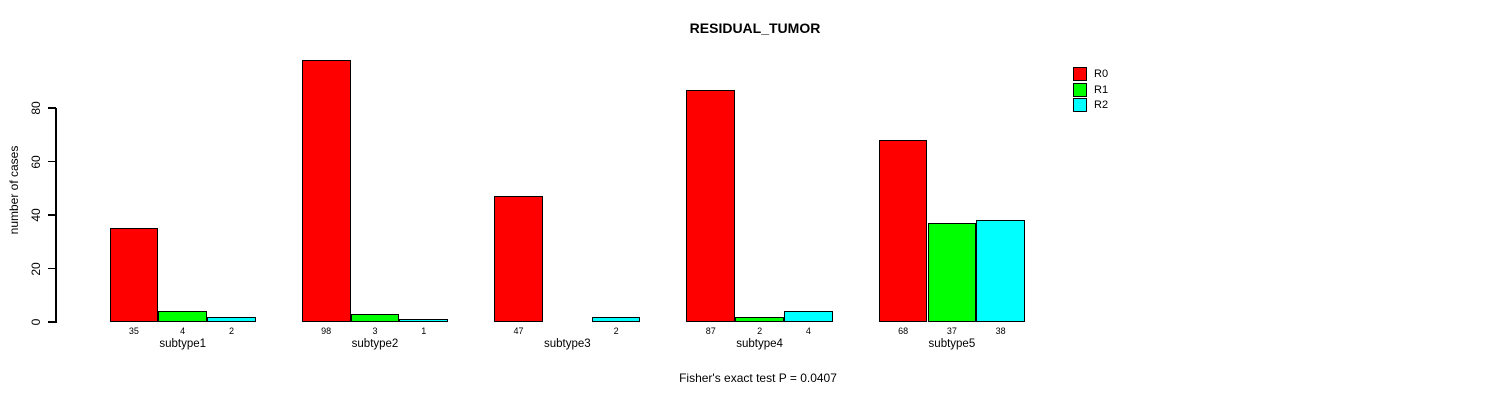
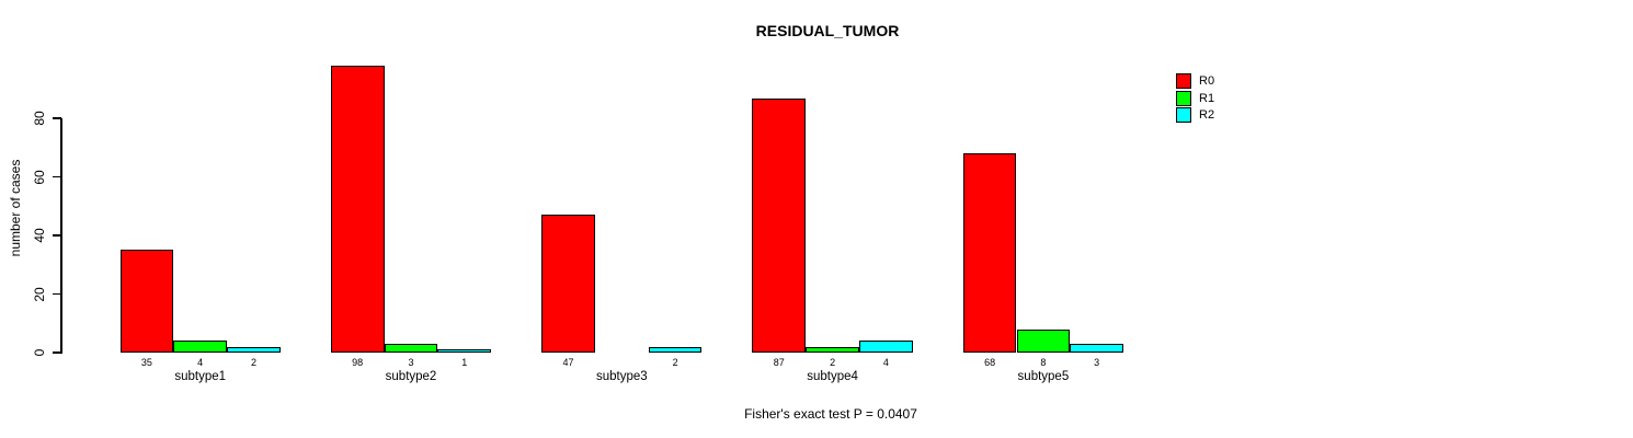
R1/subtype5: 37 -> 8
R2/subtype5: 38 -> 3
